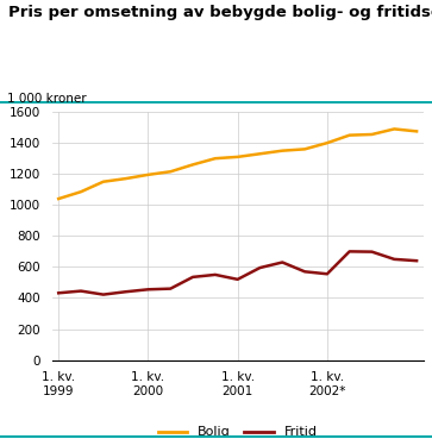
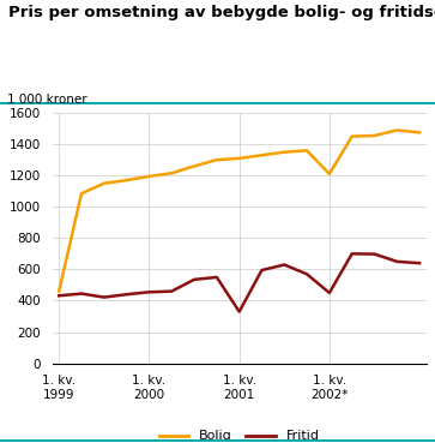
Bolig/1. kv. 1999: 1040 -> 460
Fritid/1. kv. 2001: 520 -> 330
Bolig/1. kv. 2002*: 1400 -> 1210
Fritid/1. kv. 2002*: 560 -> 450
